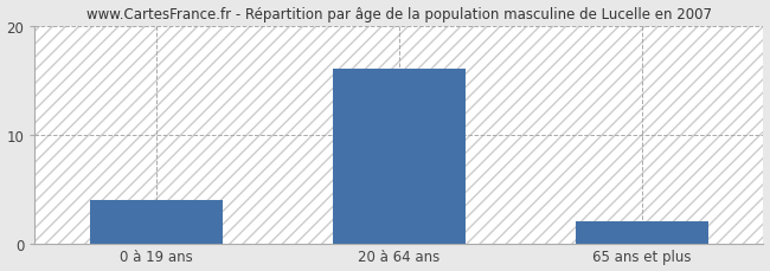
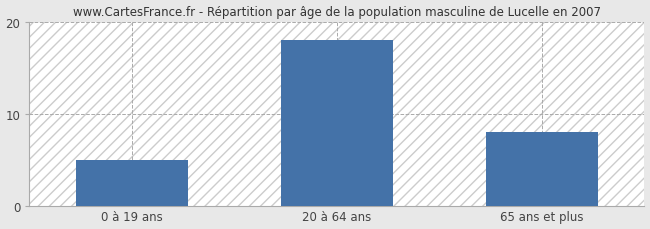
0 à 19 ans: 4 -> 5
20 à 64 ans: 16 -> 18
65 ans et plus: 2 -> 8
